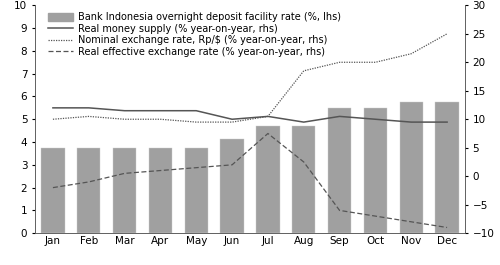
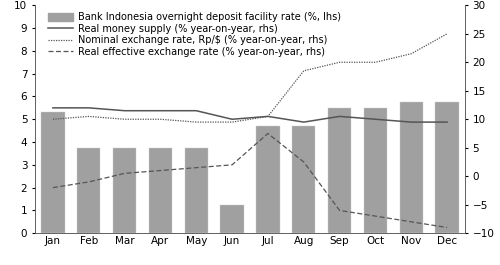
Bank Indonesia overnight deposit facility rate (%, lhs)/Jan: 3.75 -> 5.30
Bank Indonesia overnight deposit facility rate (%, lhs)/Jun: 4.15 -> 1.25
